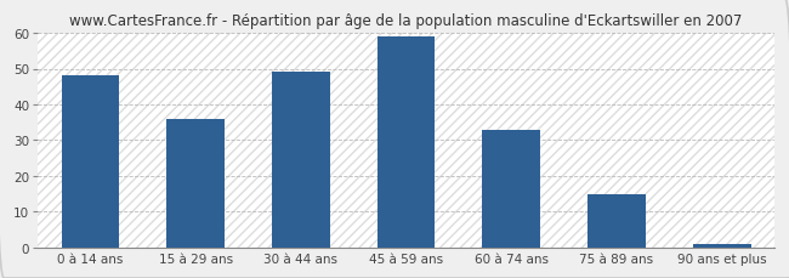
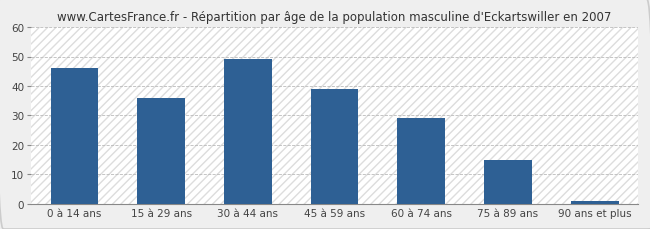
0 à 14 ans: 48 -> 46
45 à 59 ans: 59 -> 39
60 à 74 ans: 33 -> 29
